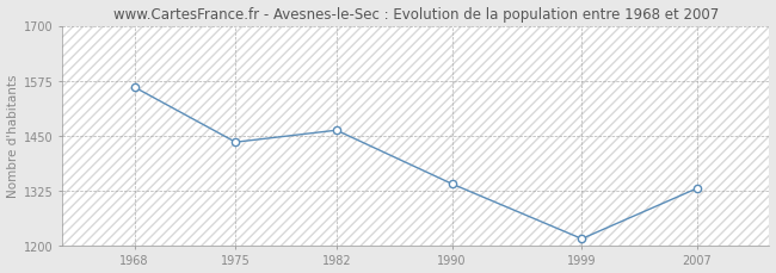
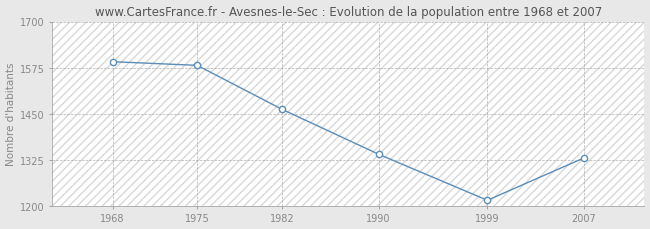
1968: 1560 -> 1591
1975: 1435 -> 1581
